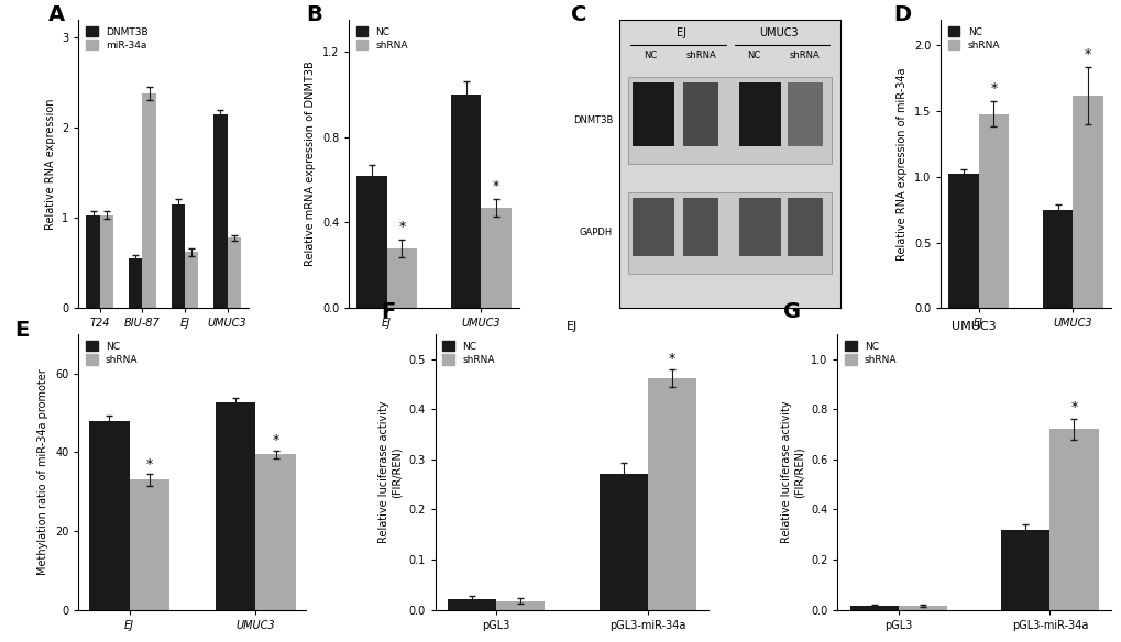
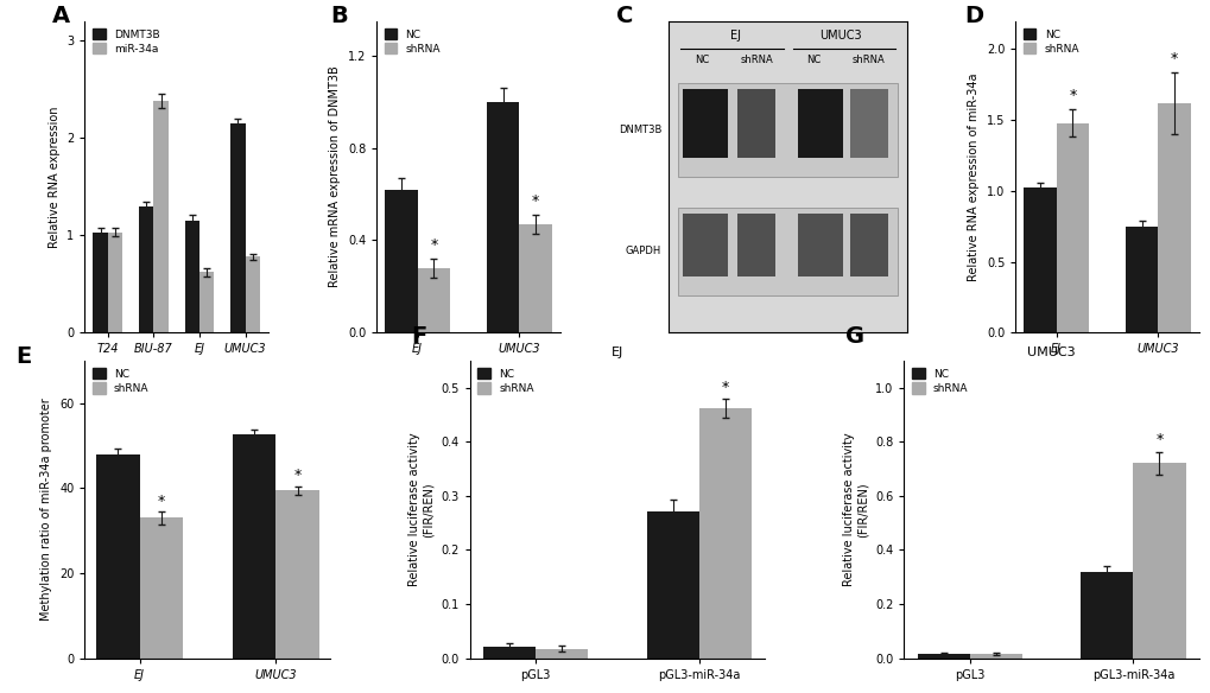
DNMT3B/BIU-87: 0.55 -> 1.30
